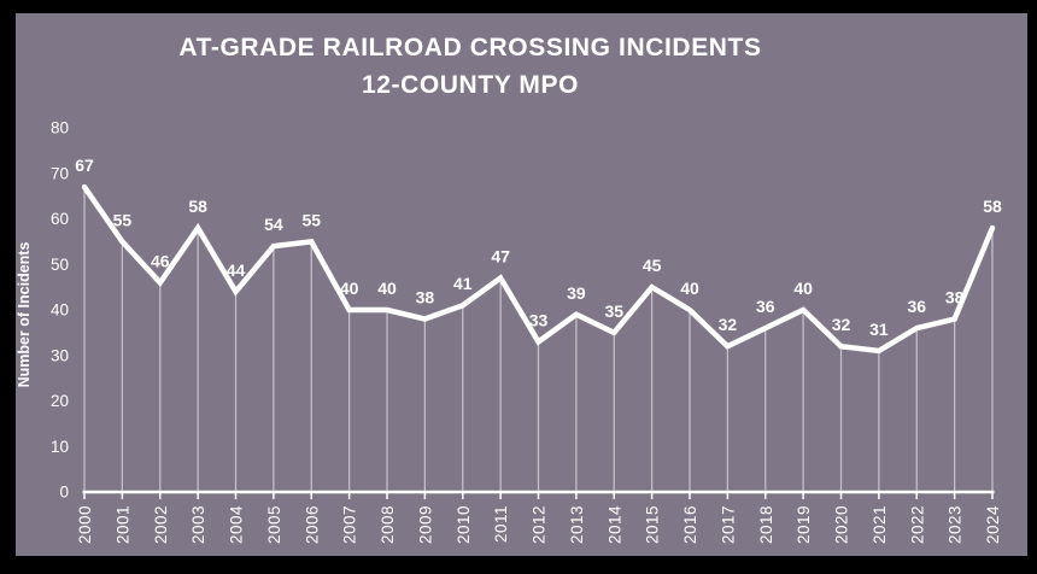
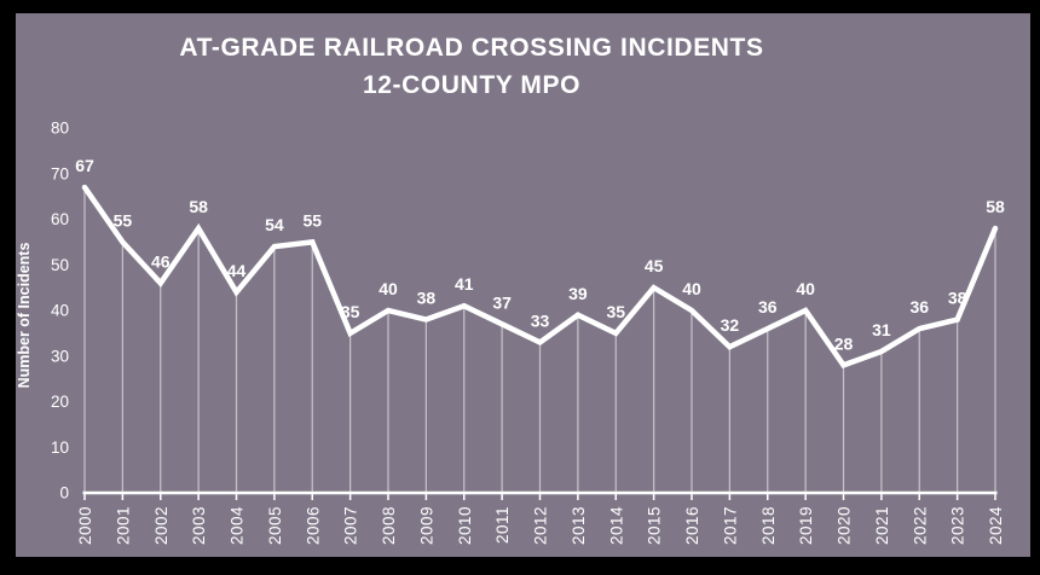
2007: 40 -> 35
2011: 47 -> 37
2020: 32 -> 28
